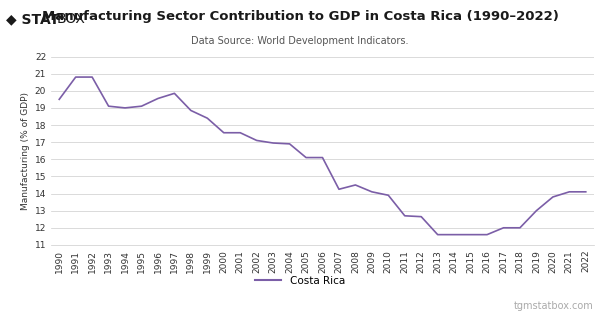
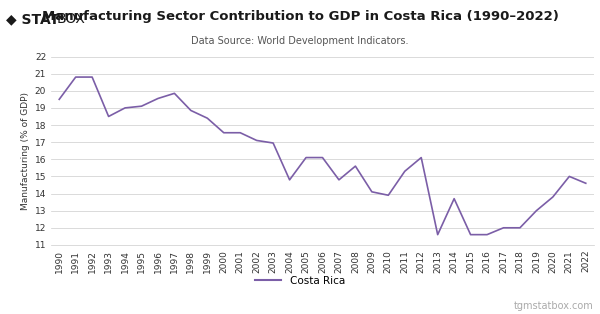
1993: 19.1 -> 18.5
2004: 16.9 -> 14.8
2007: 14.2 -> 14.8
2008: 14.5 -> 15.6
2011: 12.7 -> 15.3
2012: 12.7 -> 16.1
2014: 11.6 -> 13.7
2021: 14.1 -> 15.0
2022: 14.1 -> 14.6
